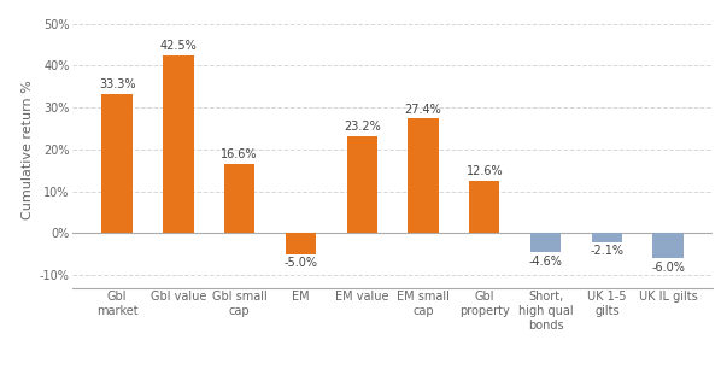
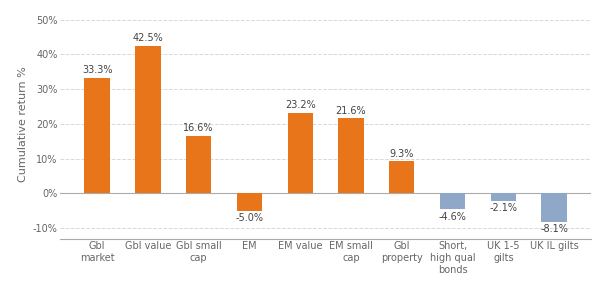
EM small cap: 27.4% -> 21.6%
Gbl property: 12.6% -> 9.3%
UK IL gilts: -6.0% -> -8.1%
